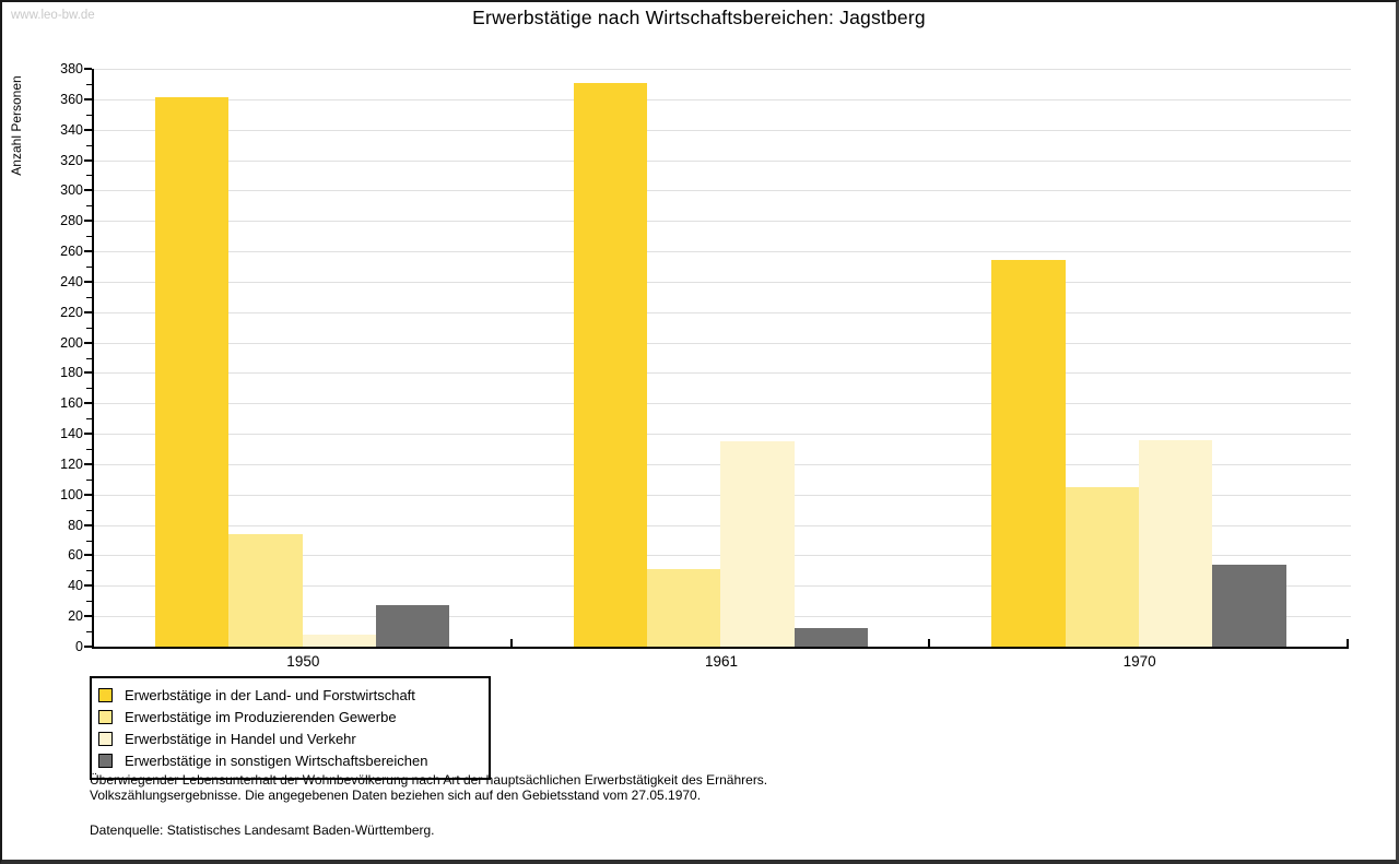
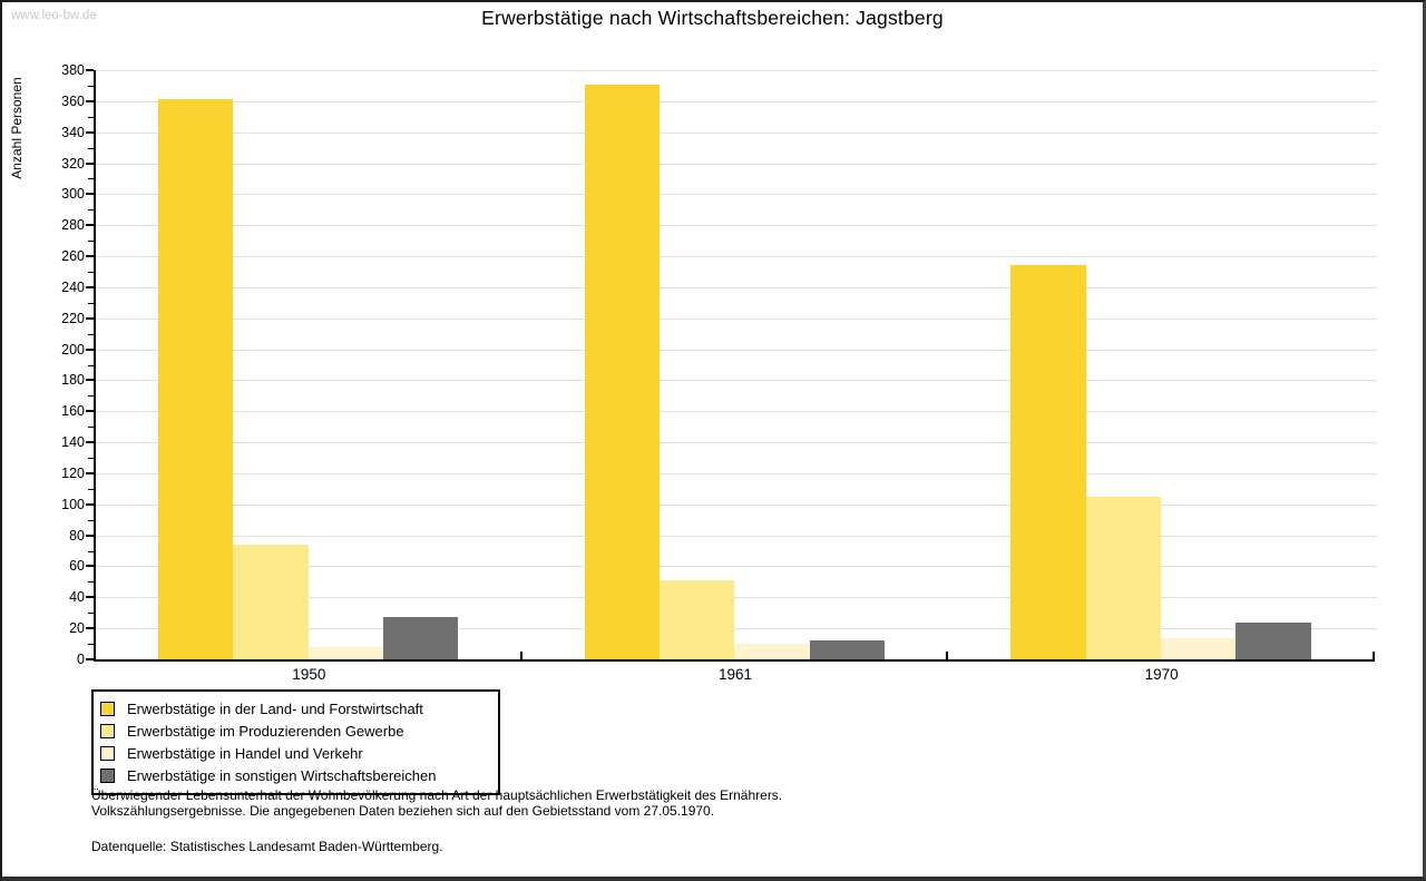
Erwerbstätige in Handel und Verkehr/1961: 135 -> 10
Erwerbstätige in Handel und Verkehr/1970: 136 -> 14
Erwerbstätige in sonstigen Wirtschaftsbereichen/1970: 54 -> 24
